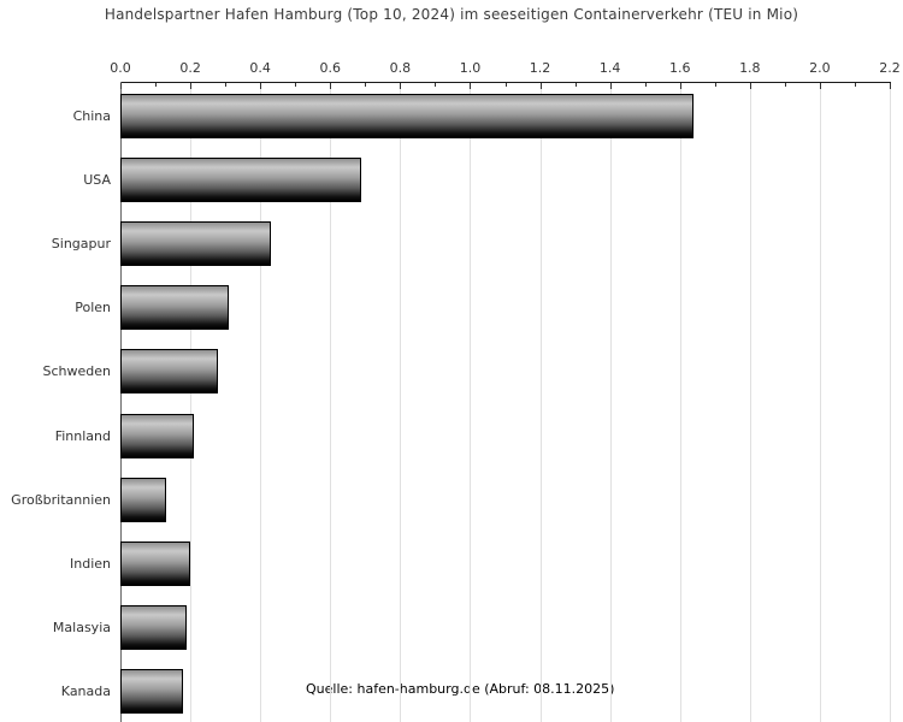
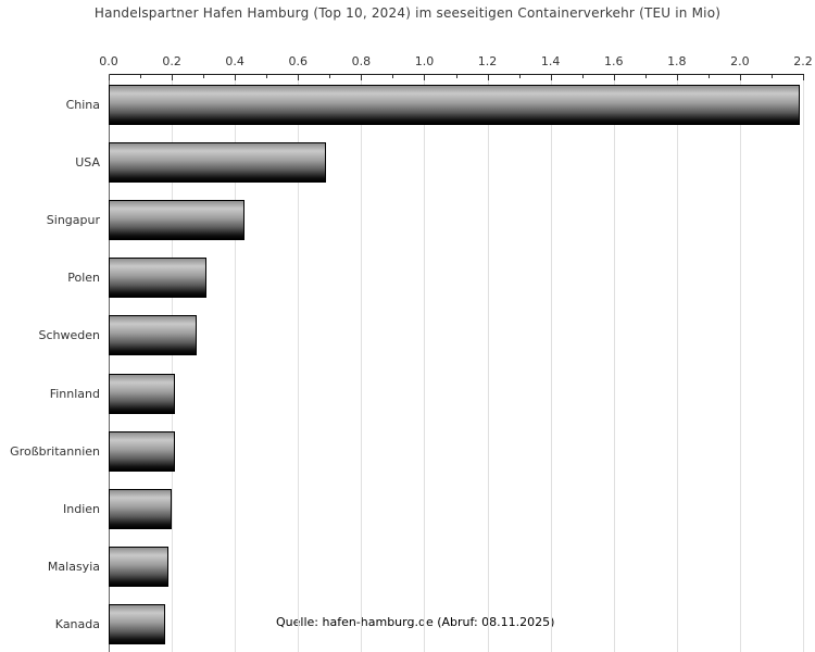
China: 1.64 -> 2.19
Großbritannien: 0.13 -> 0.21
